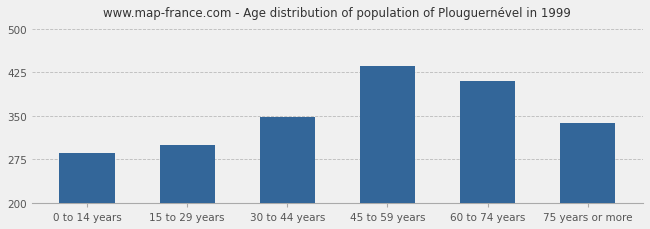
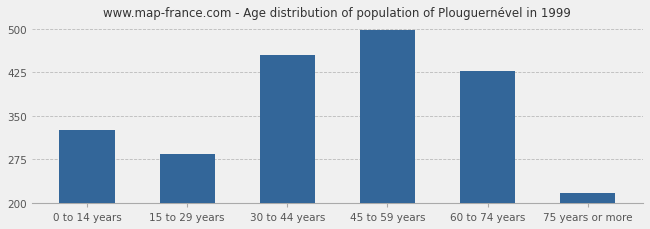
0 to 14 years: 286 -> 325
15 to 29 years: 300 -> 285
30 to 44 years: 348 -> 455
45 to 59 years: 436 -> 497
60 to 74 years: 410 -> 428
75 years or more: 338 -> 218
